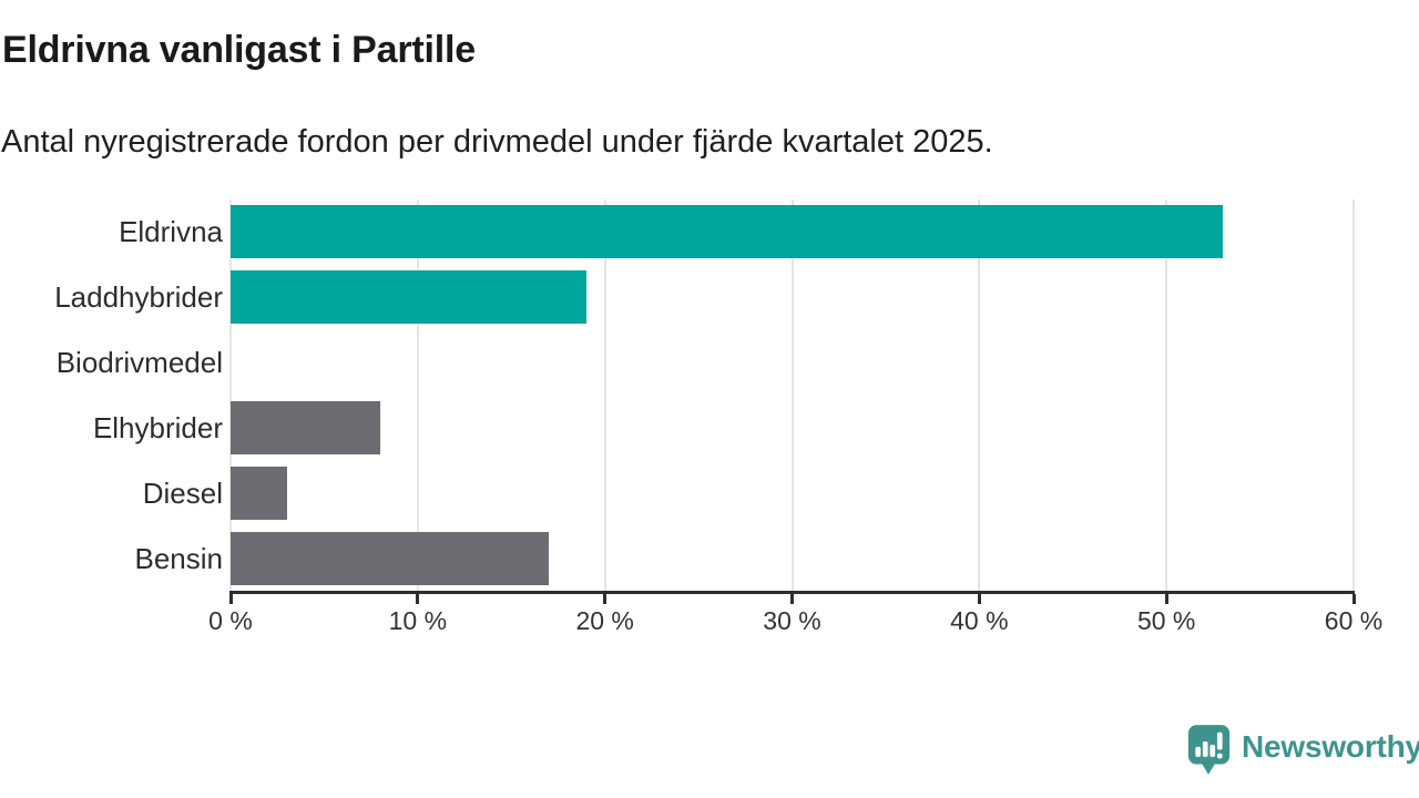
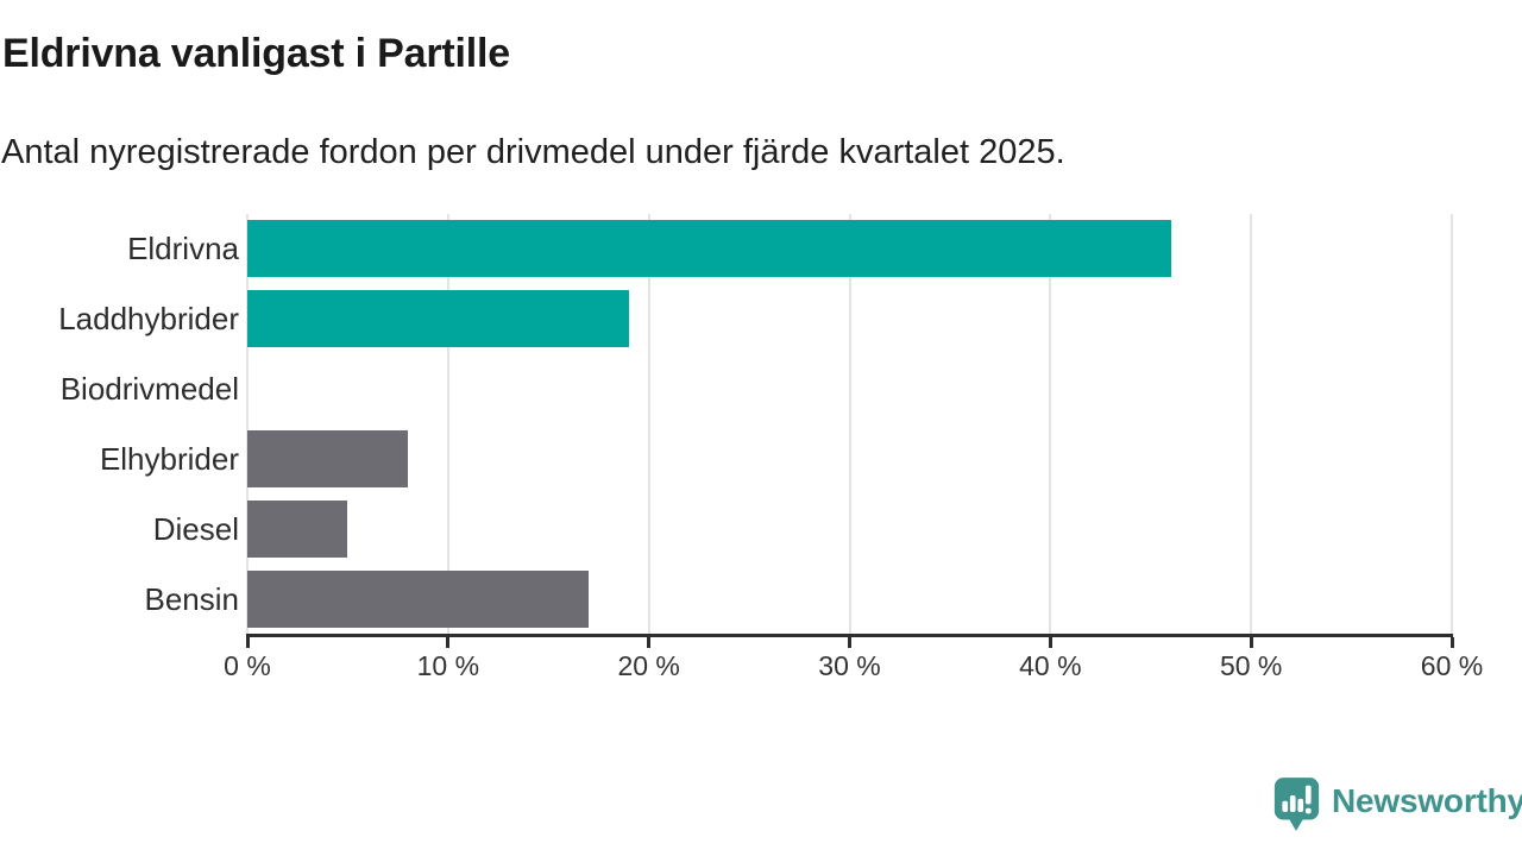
Eldrivna: 53% -> 46%
Diesel: 3% -> 5%
